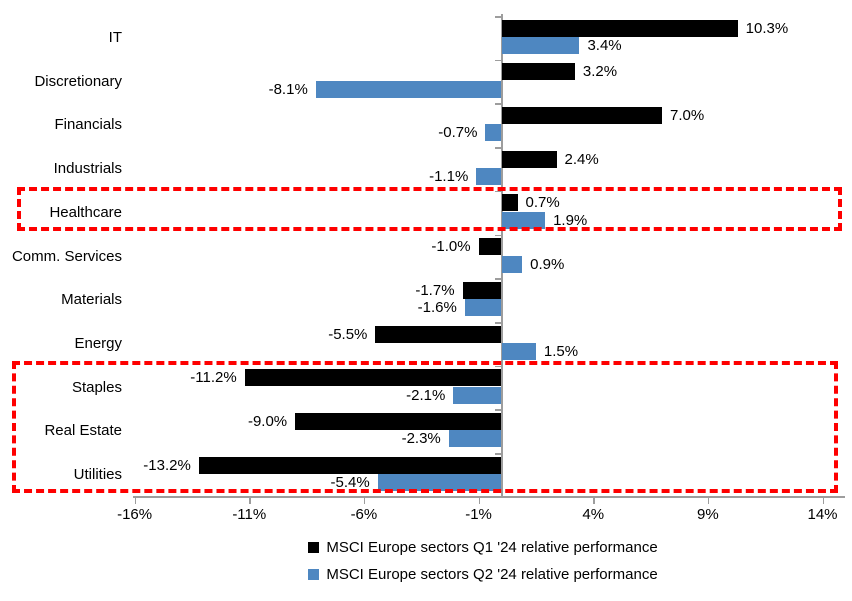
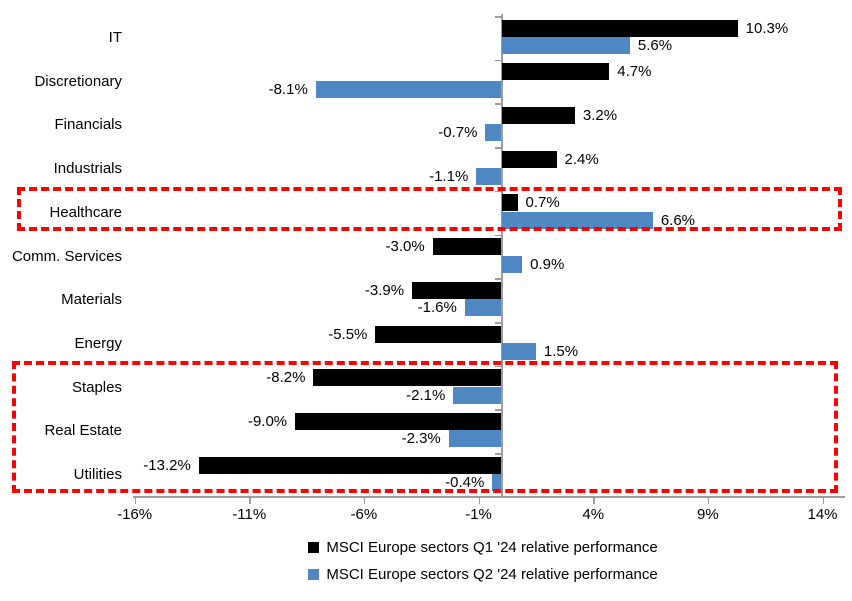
MSCI Europe sectors Q2 '24 relative performance/IT: 3.4% -> 5.6%
MSCI Europe sectors Q1 '24 relative performance/Discretionary: 3.2% -> 4.7%
MSCI Europe sectors Q1 '24 relative performance/Financials: 7.0% -> 3.2%
MSCI Europe sectors Q2 '24 relative performance/Healthcare: 1.9% -> 6.6%
MSCI Europe sectors Q1 '24 relative performance/Comm. Services: -1.0% -> -3.0%
MSCI Europe sectors Q1 '24 relative performance/Materials: -1.7% -> -3.9%
MSCI Europe sectors Q1 '24 relative performance/Staples: -11.2% -> -8.2%
MSCI Europe sectors Q2 '24 relative performance/Utilities: -5.4% -> -0.4%
